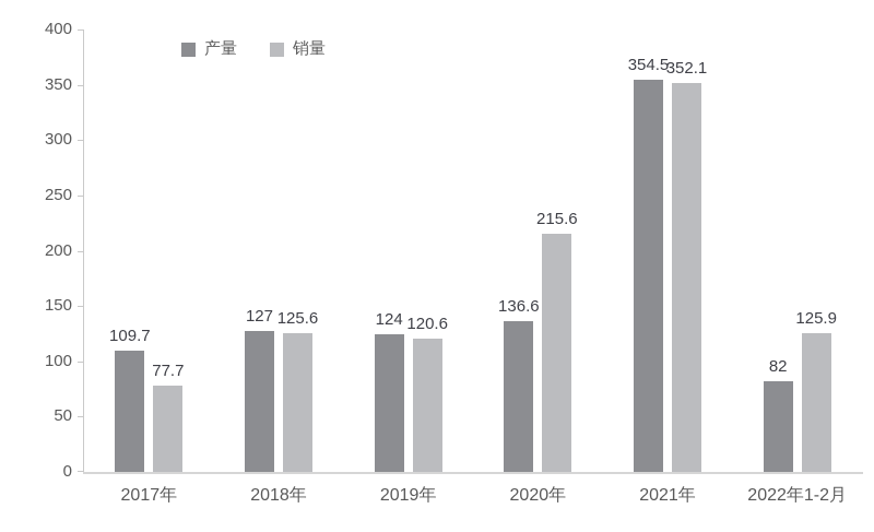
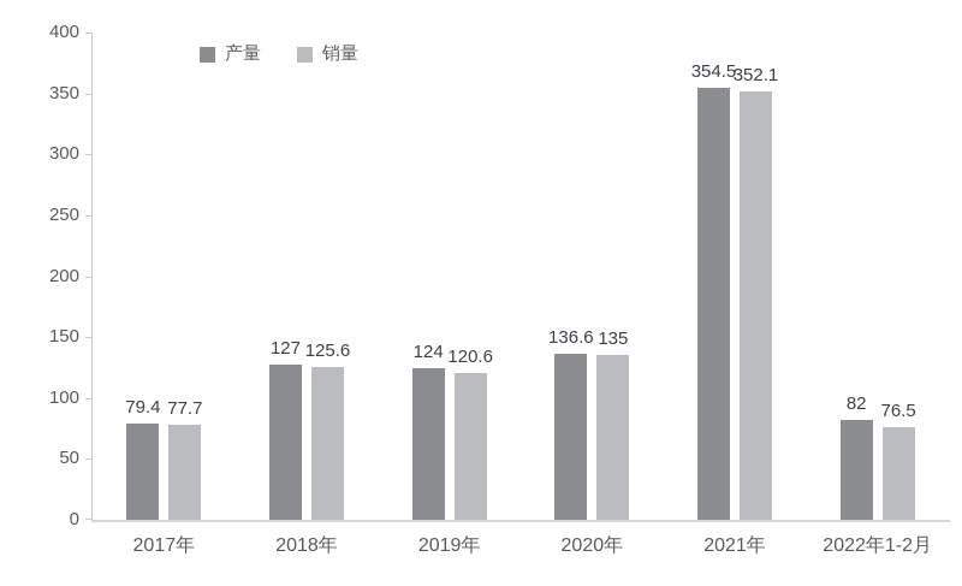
产量/2017年: 109.7 -> 79.4
销量/2020年: 215.6 -> 135
销量/2022年1-2月: 125.9 -> 76.5
